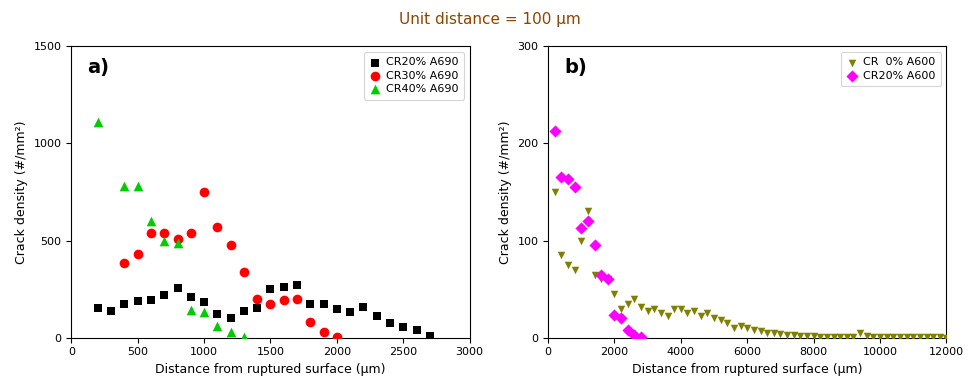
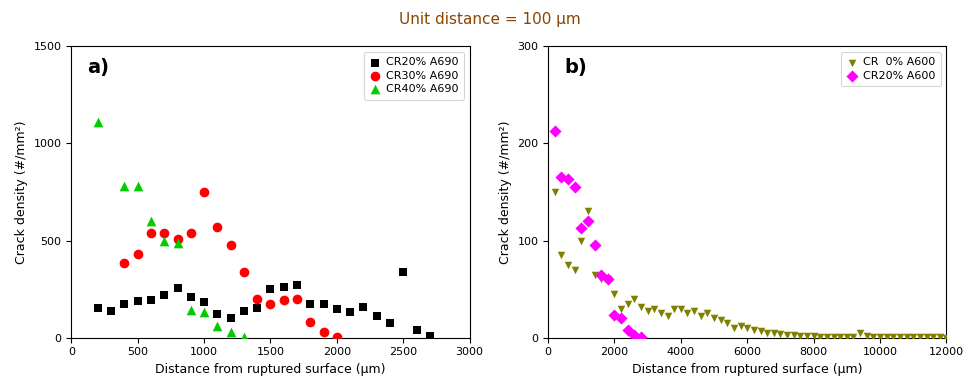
CR20% A690/2500: 60 -> 340
